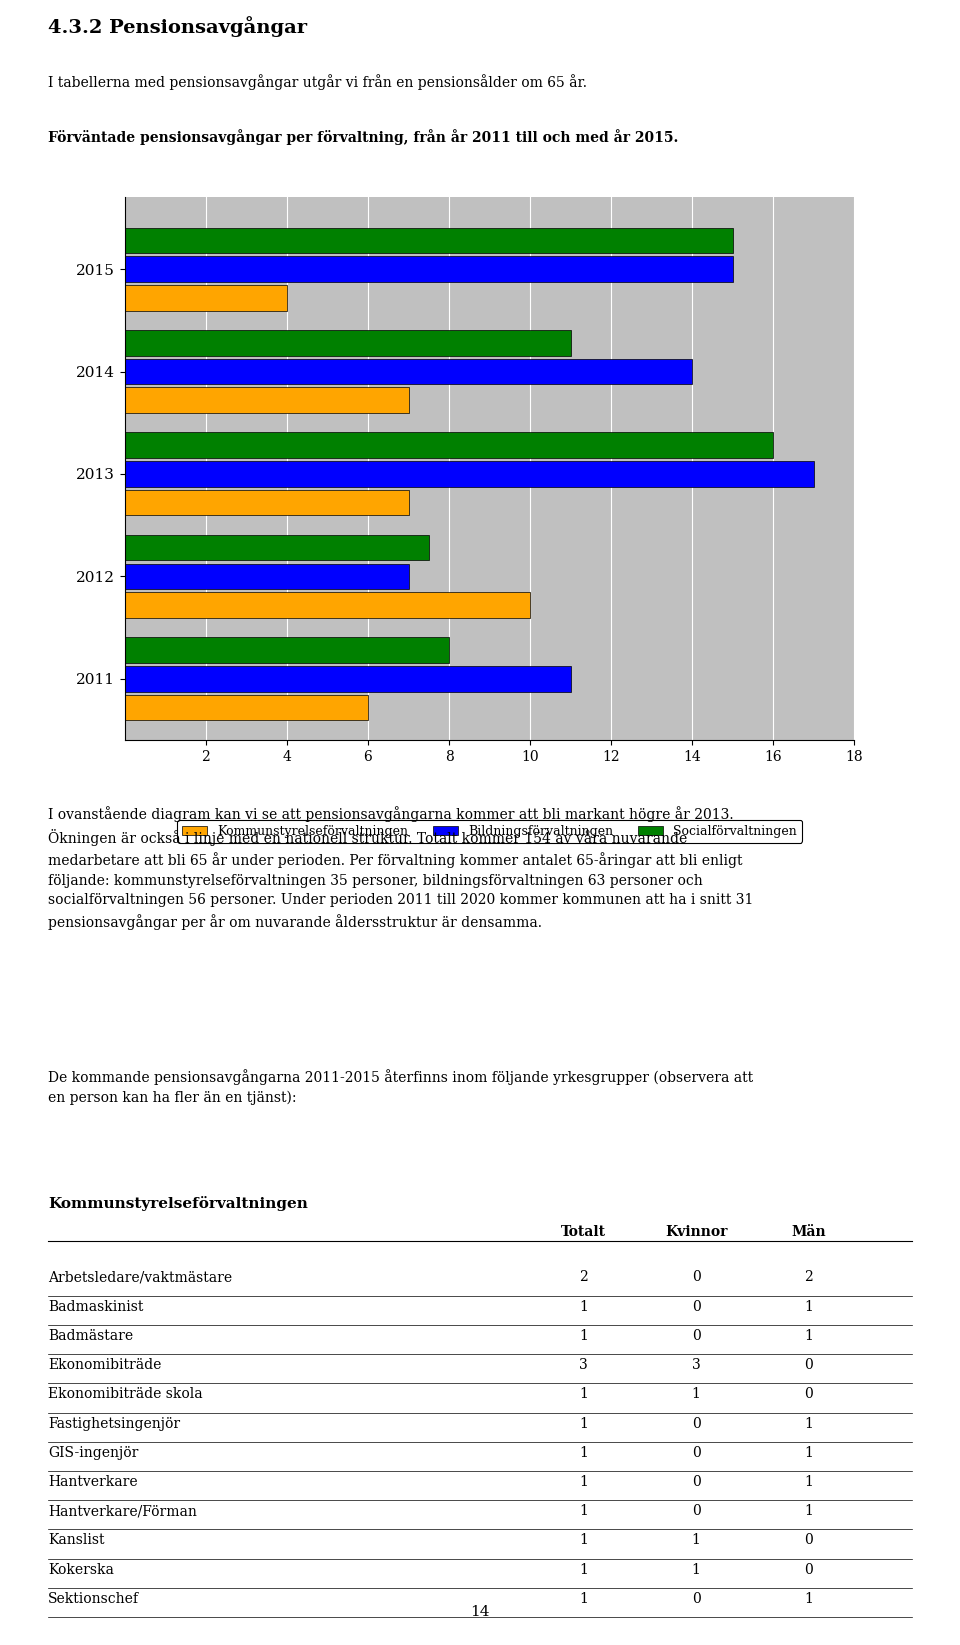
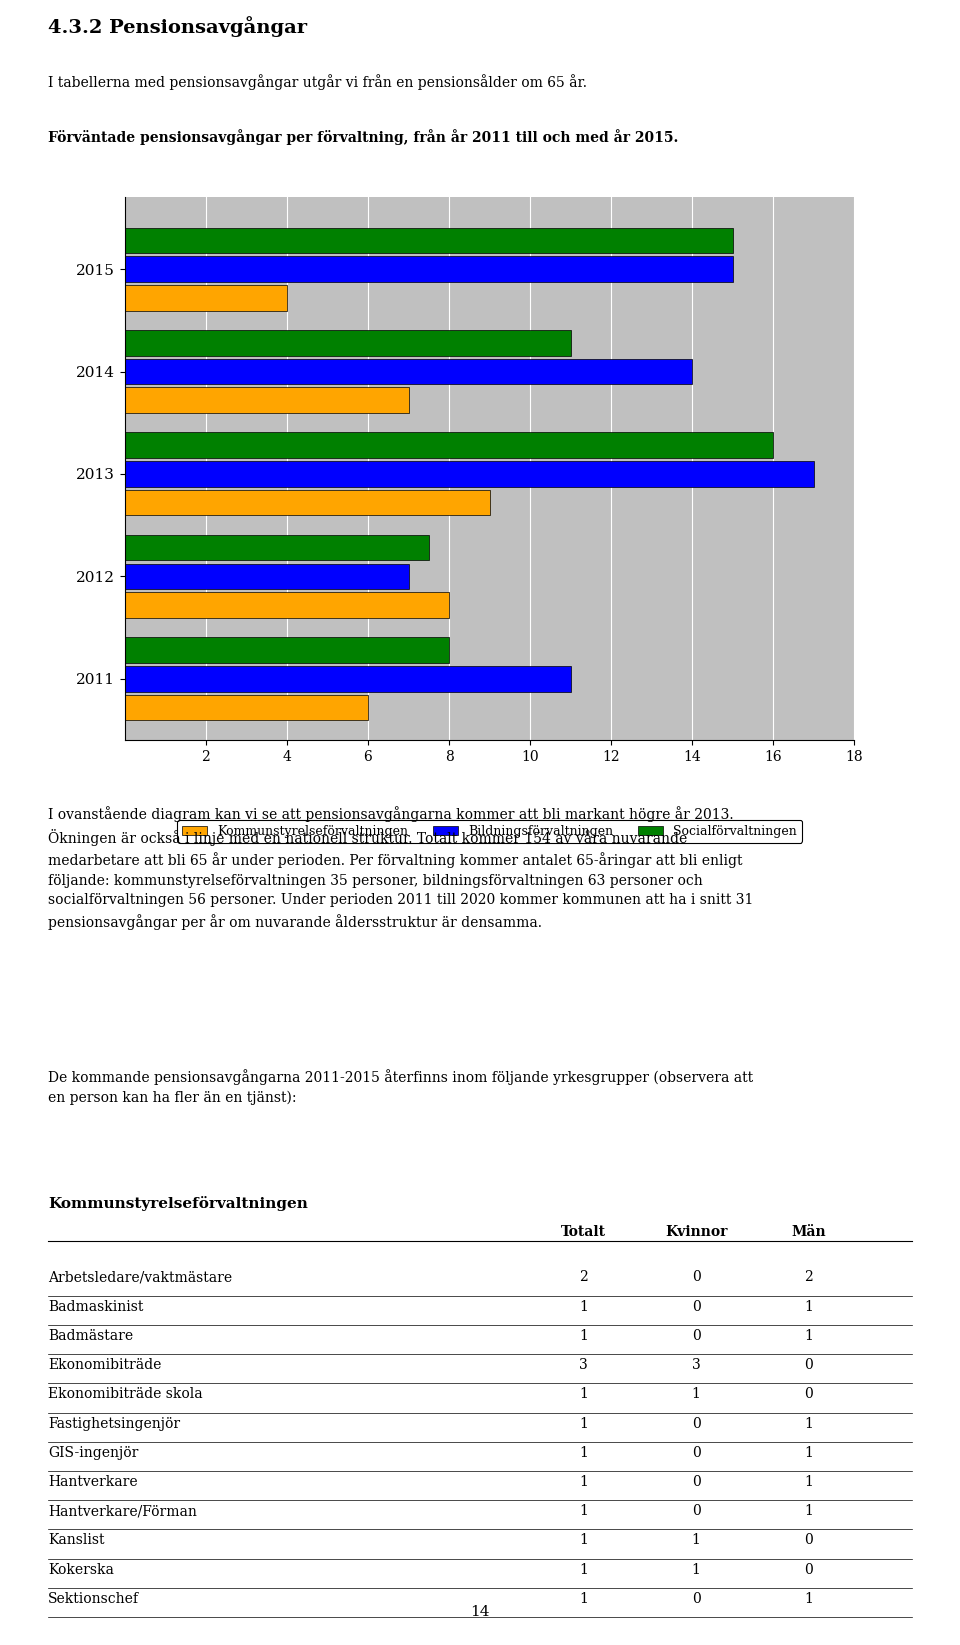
Kommunstyrelseförvaltningen/2013: 7 -> 9
Kommunstyrelseförvaltningen/2012: 10 -> 8
